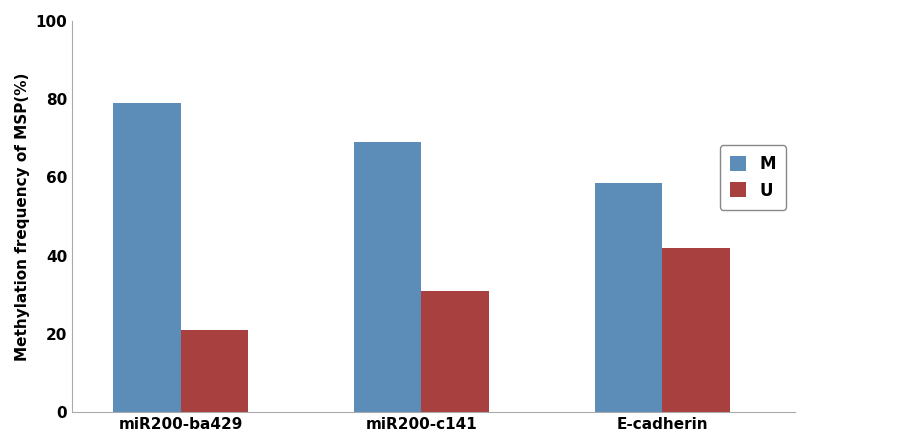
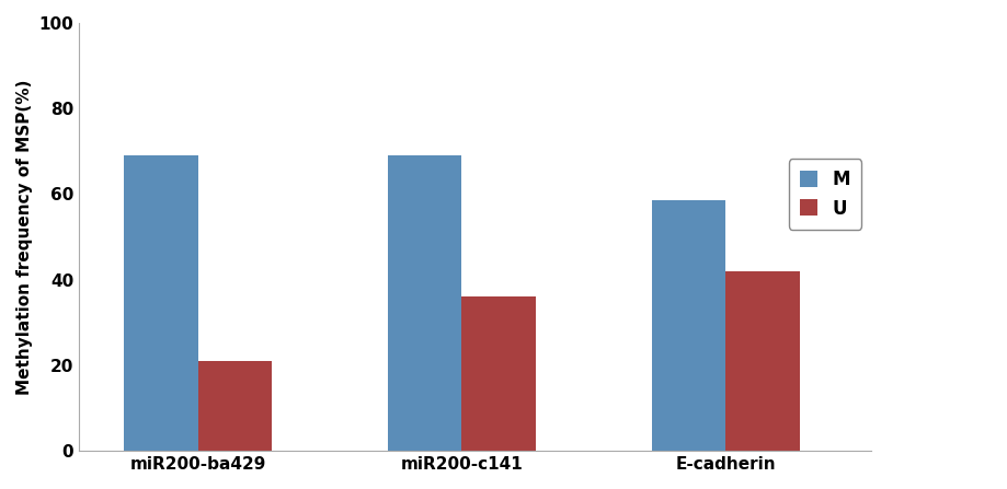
M/miR200-ba429: 79.0 -> 69.0
U/miR200-c141: 31 -> 36
